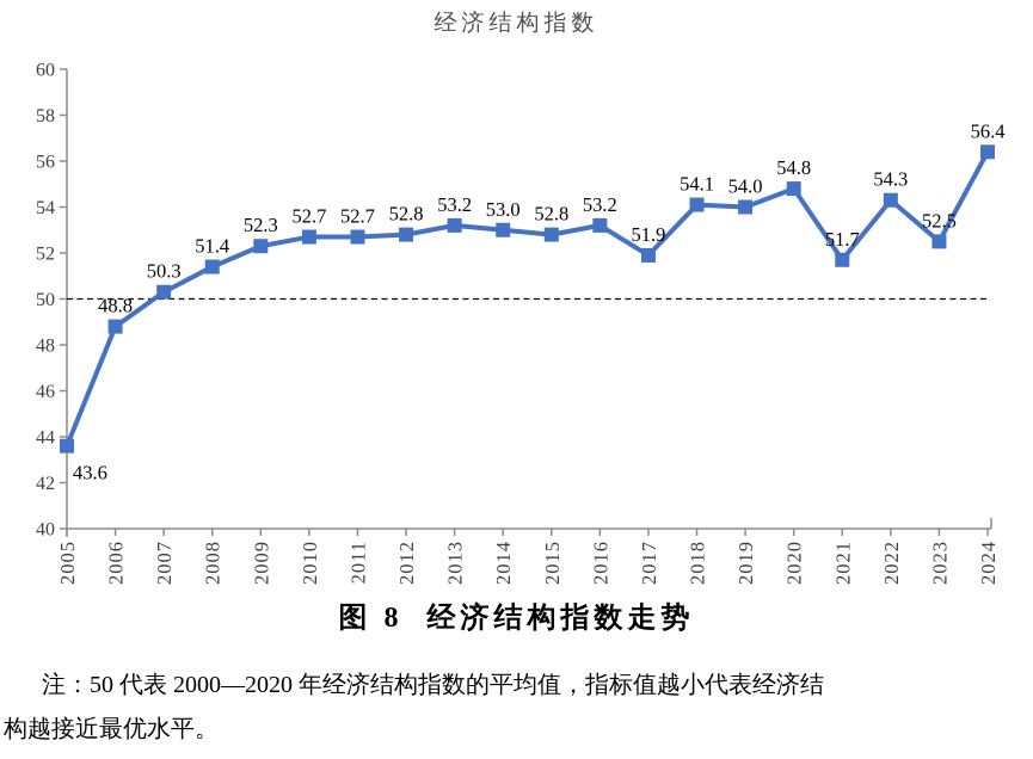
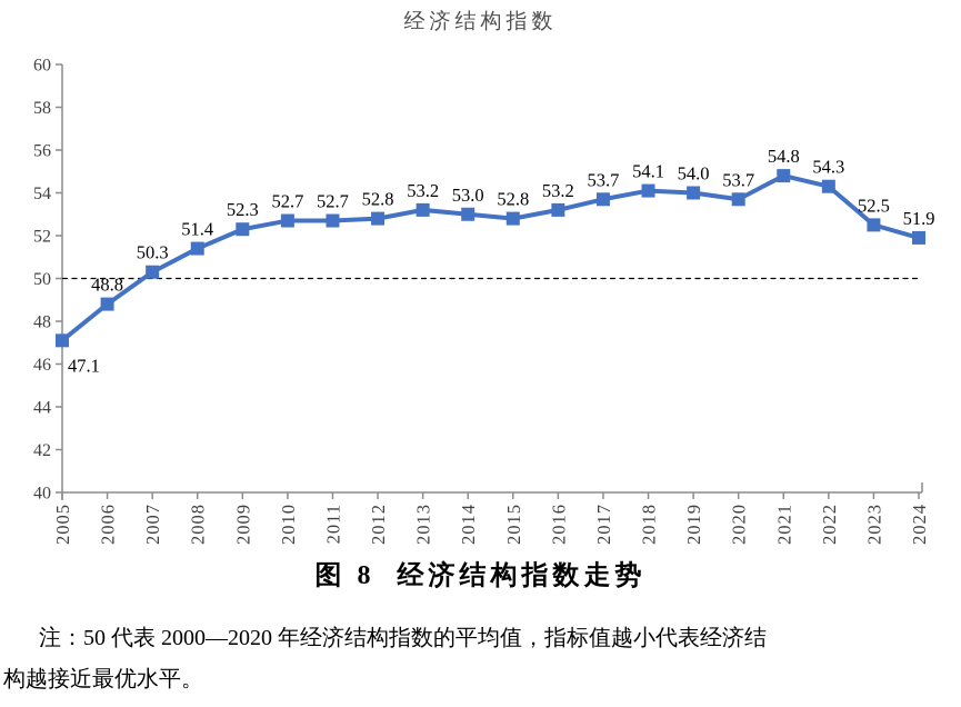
2005: 43.6 -> 47.1
2017: 51.9 -> 53.7
2020: 54.8 -> 53.7
2021: 51.7 -> 54.8
2024: 56.4 -> 51.9
